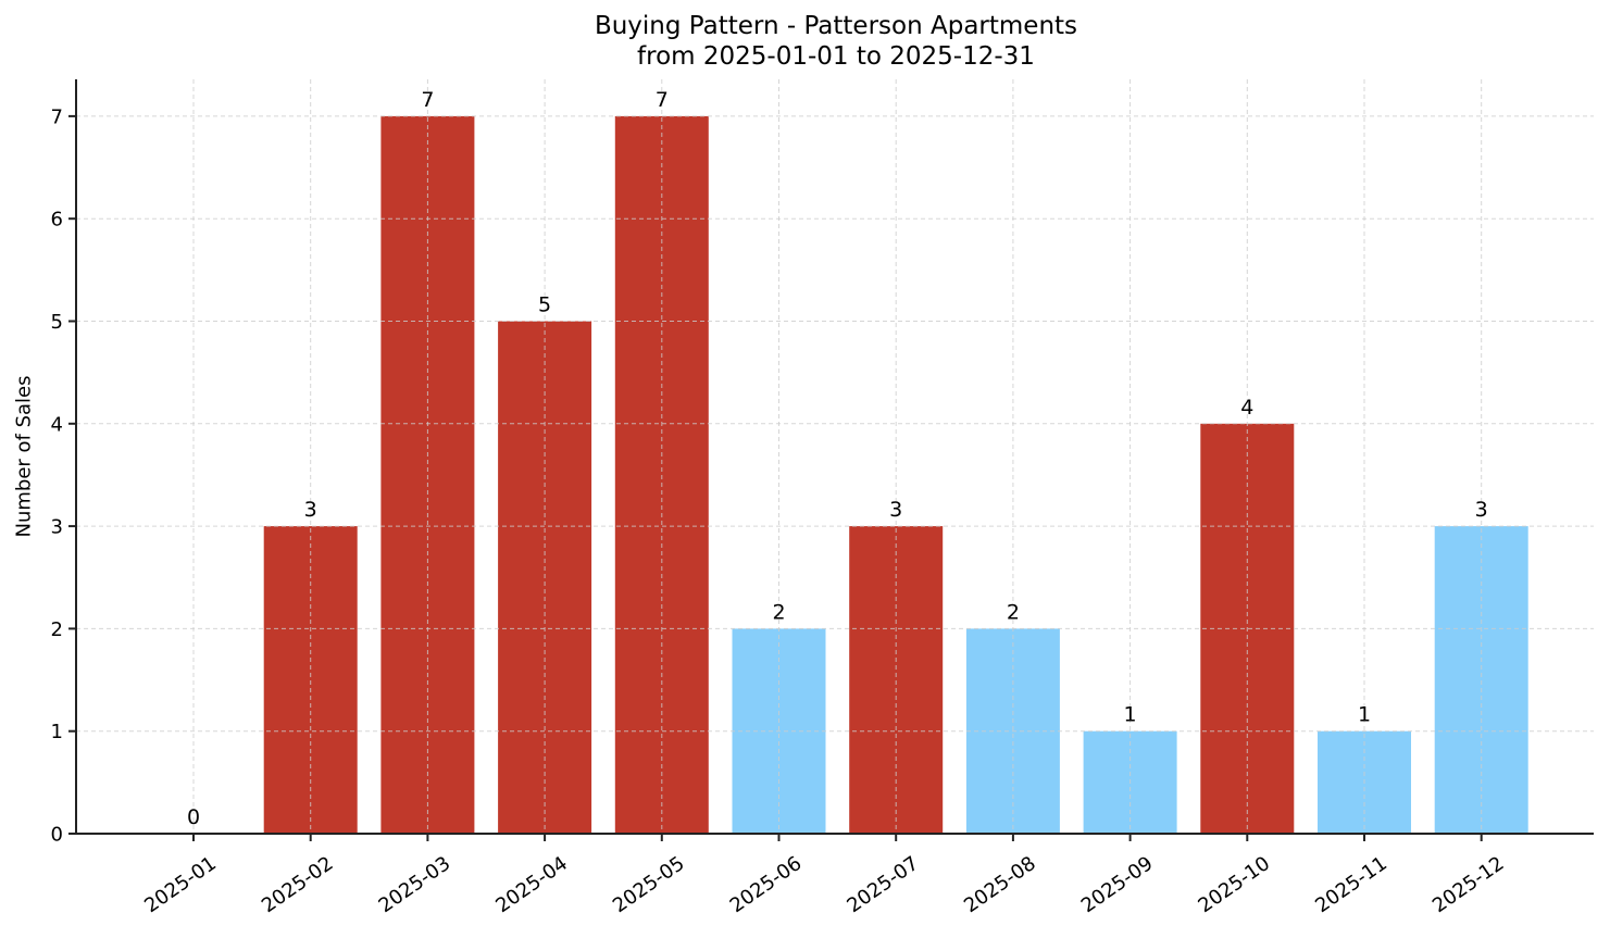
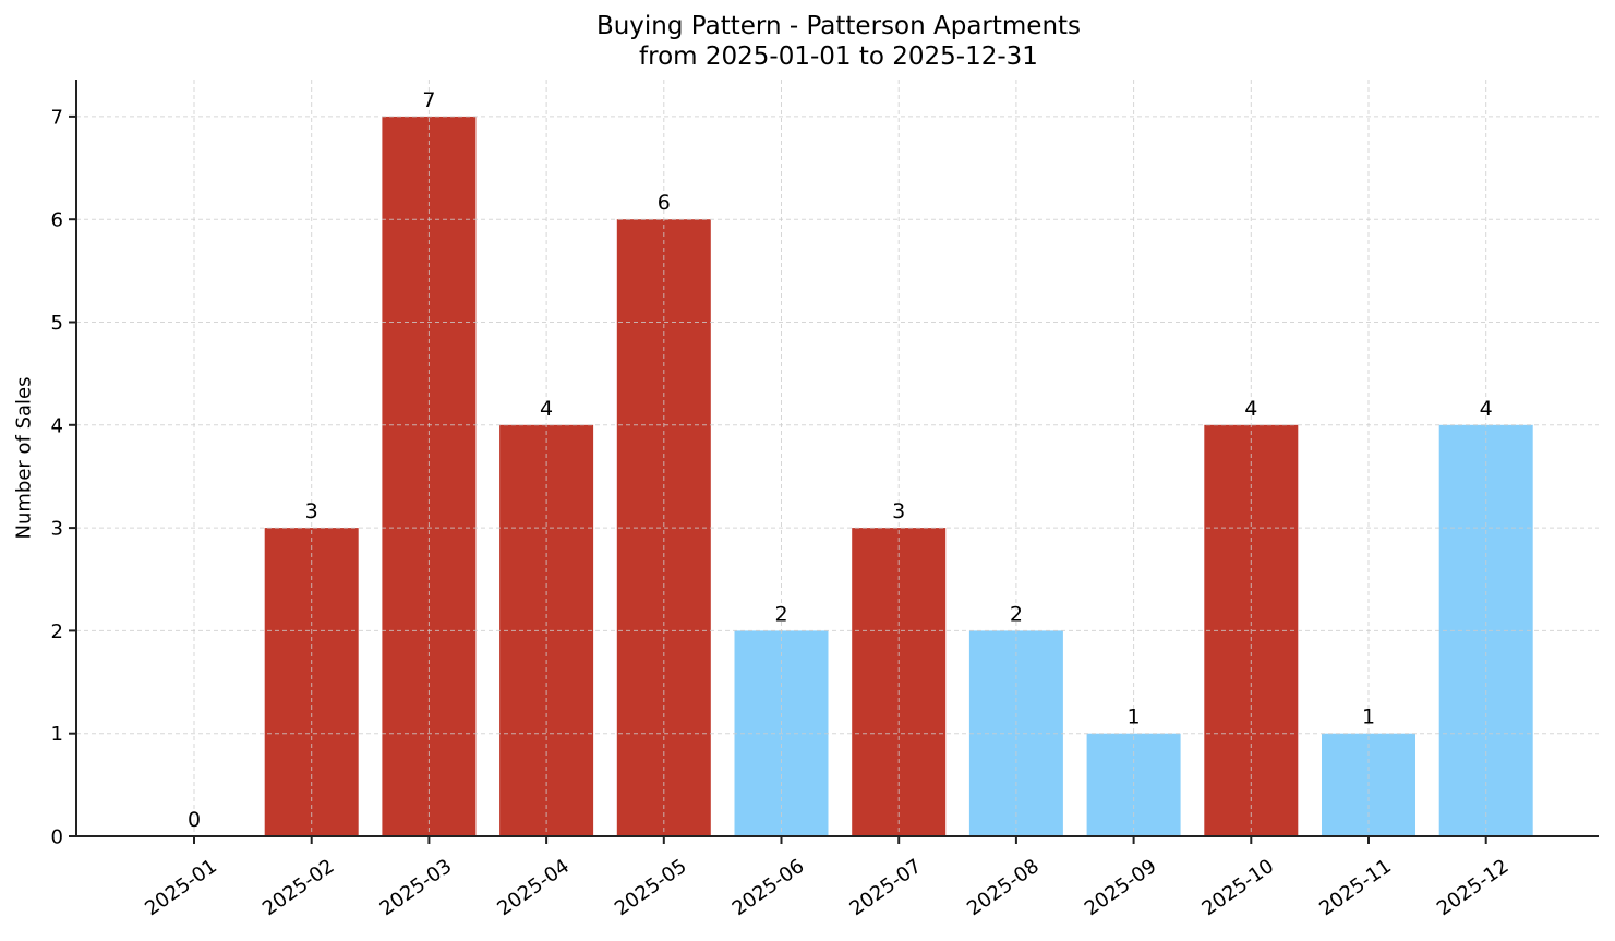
2025-04: 5 -> 4
2025-05: 7 -> 6
2025-12: 3 -> 4
